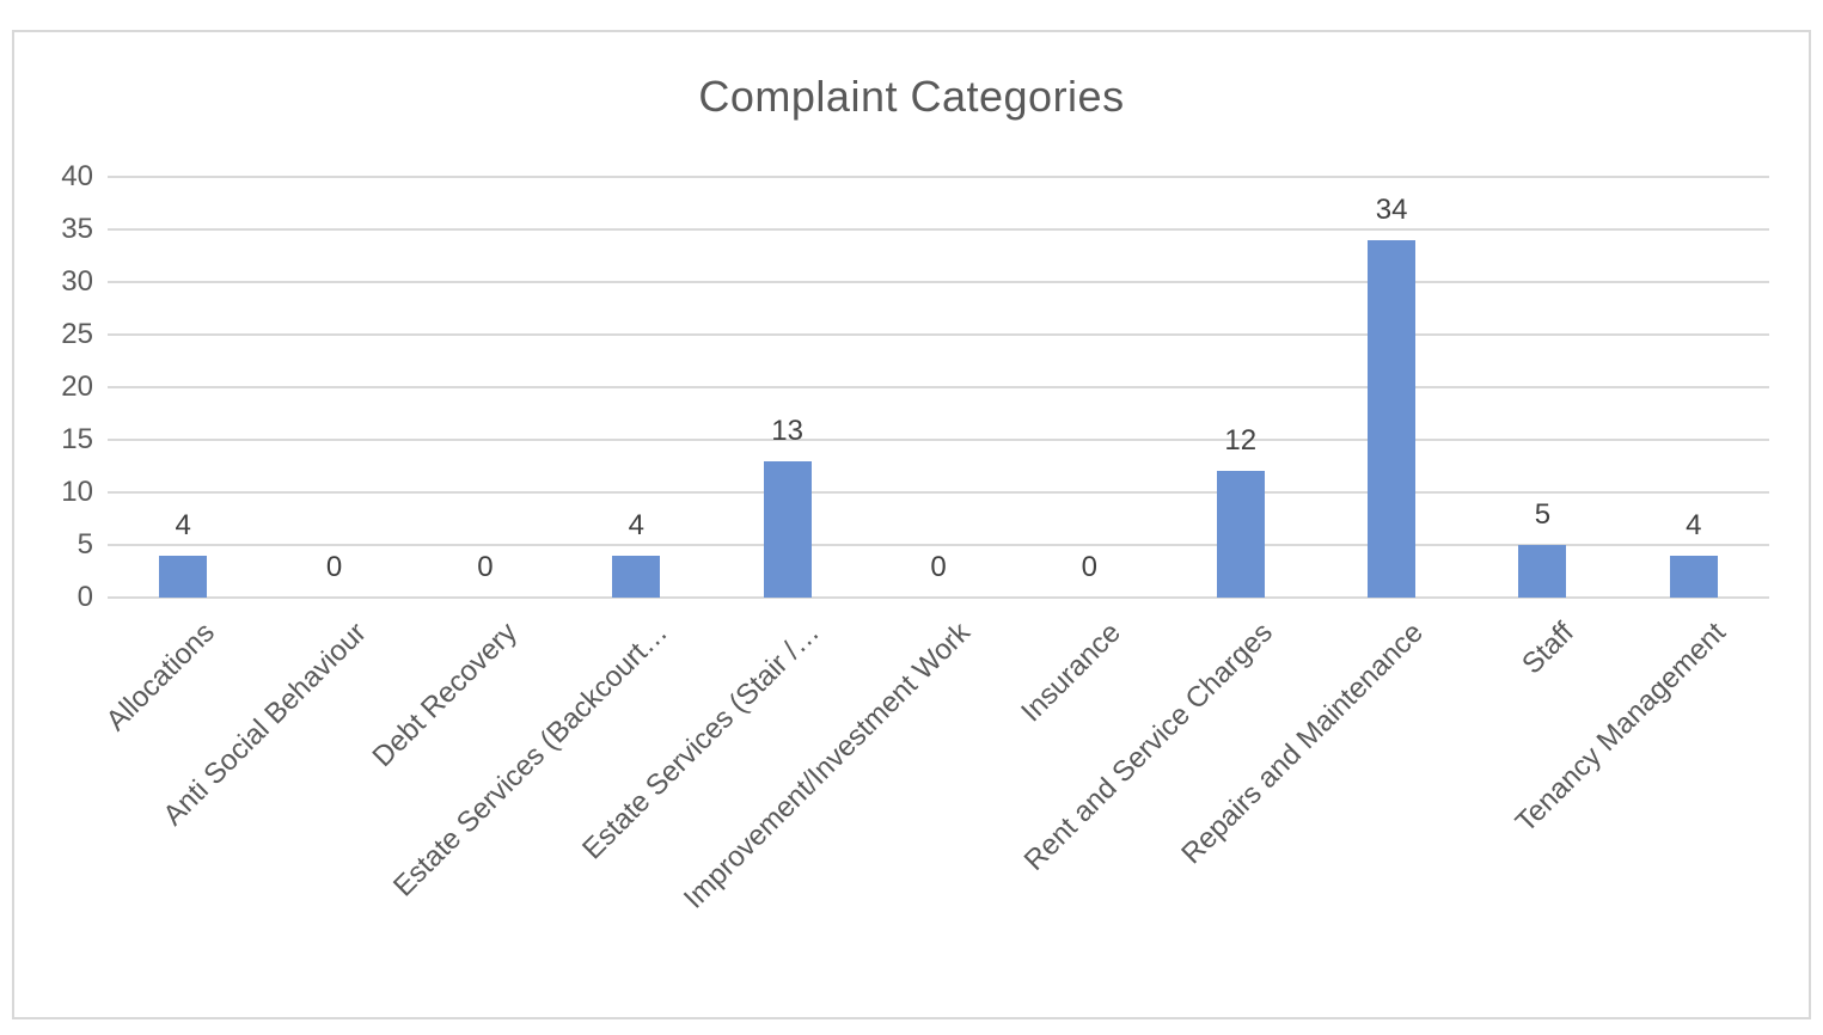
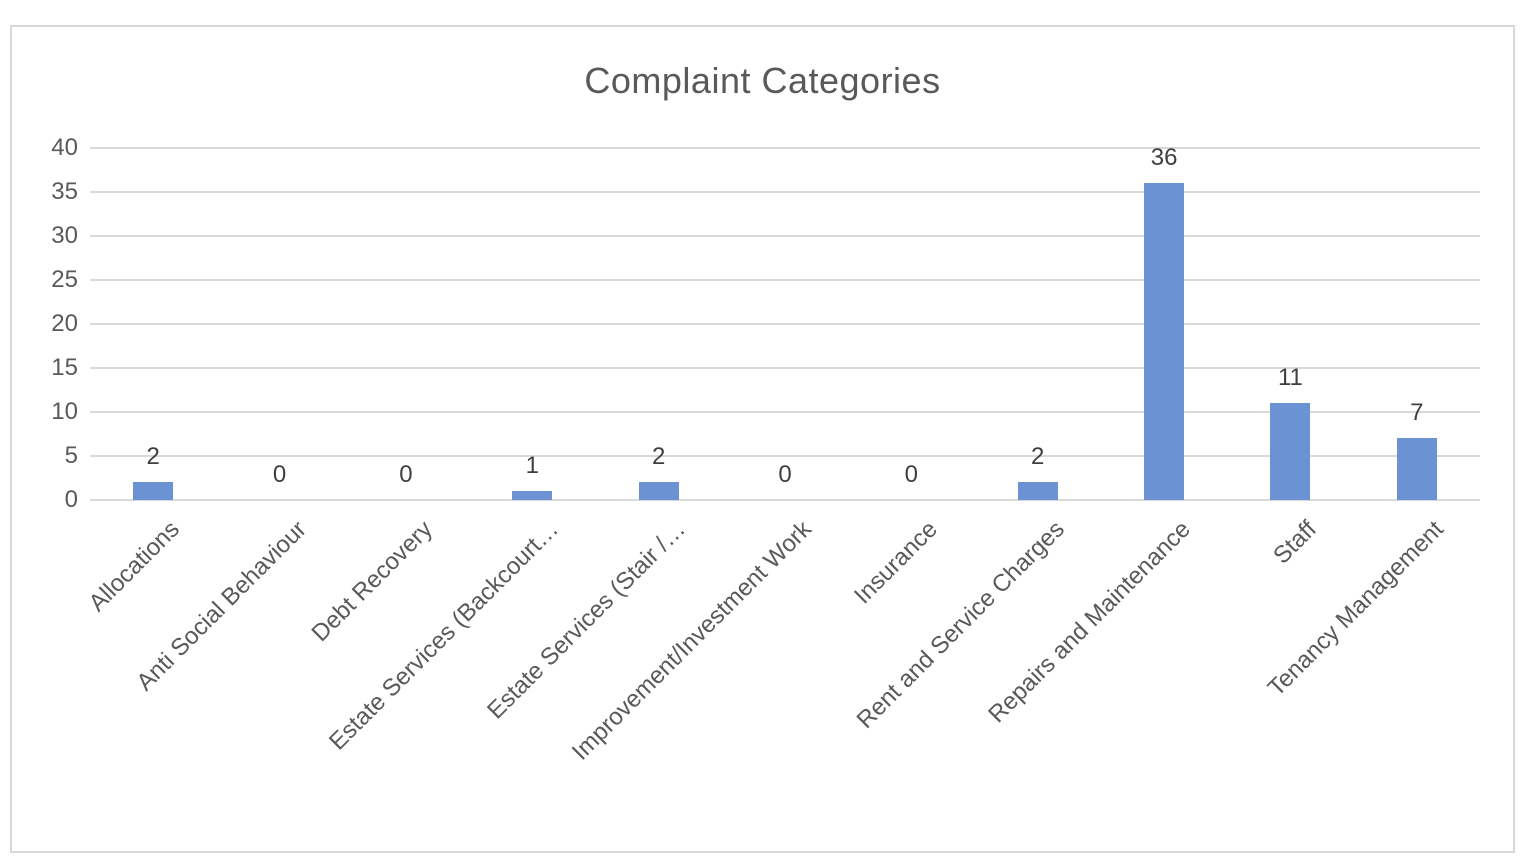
Allocations: 4 -> 2
Estate Services (Backcourt…: 4 -> 1
Estate Services (Stair /…: 13 -> 2
Rent and Service Charges: 12 -> 2
Repairs and Maintenance: 34 -> 36
Staff: 5 -> 11
Tenancy Management: 4 -> 7
